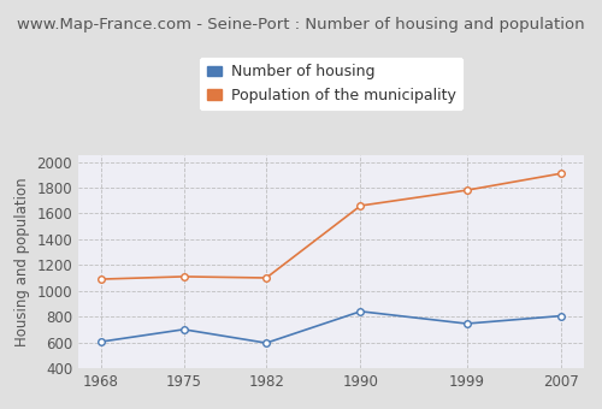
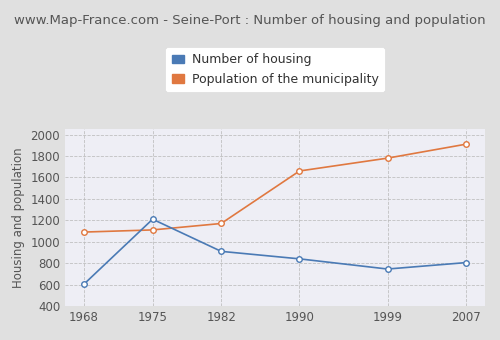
Number of housing/1975: 700 -> 1210
Number of housing/1982: 600 -> 910
Population of the municipality/1982: 1100 -> 1170
